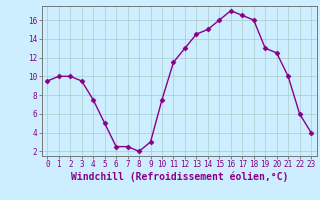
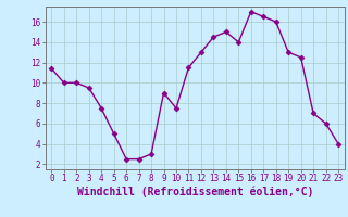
0: 9.5 -> 11.4
8: 2.0 -> 3.0
9: 3.0 -> 9.0
15: 16.0 -> 14.0
21: 10.0 -> 7.0
